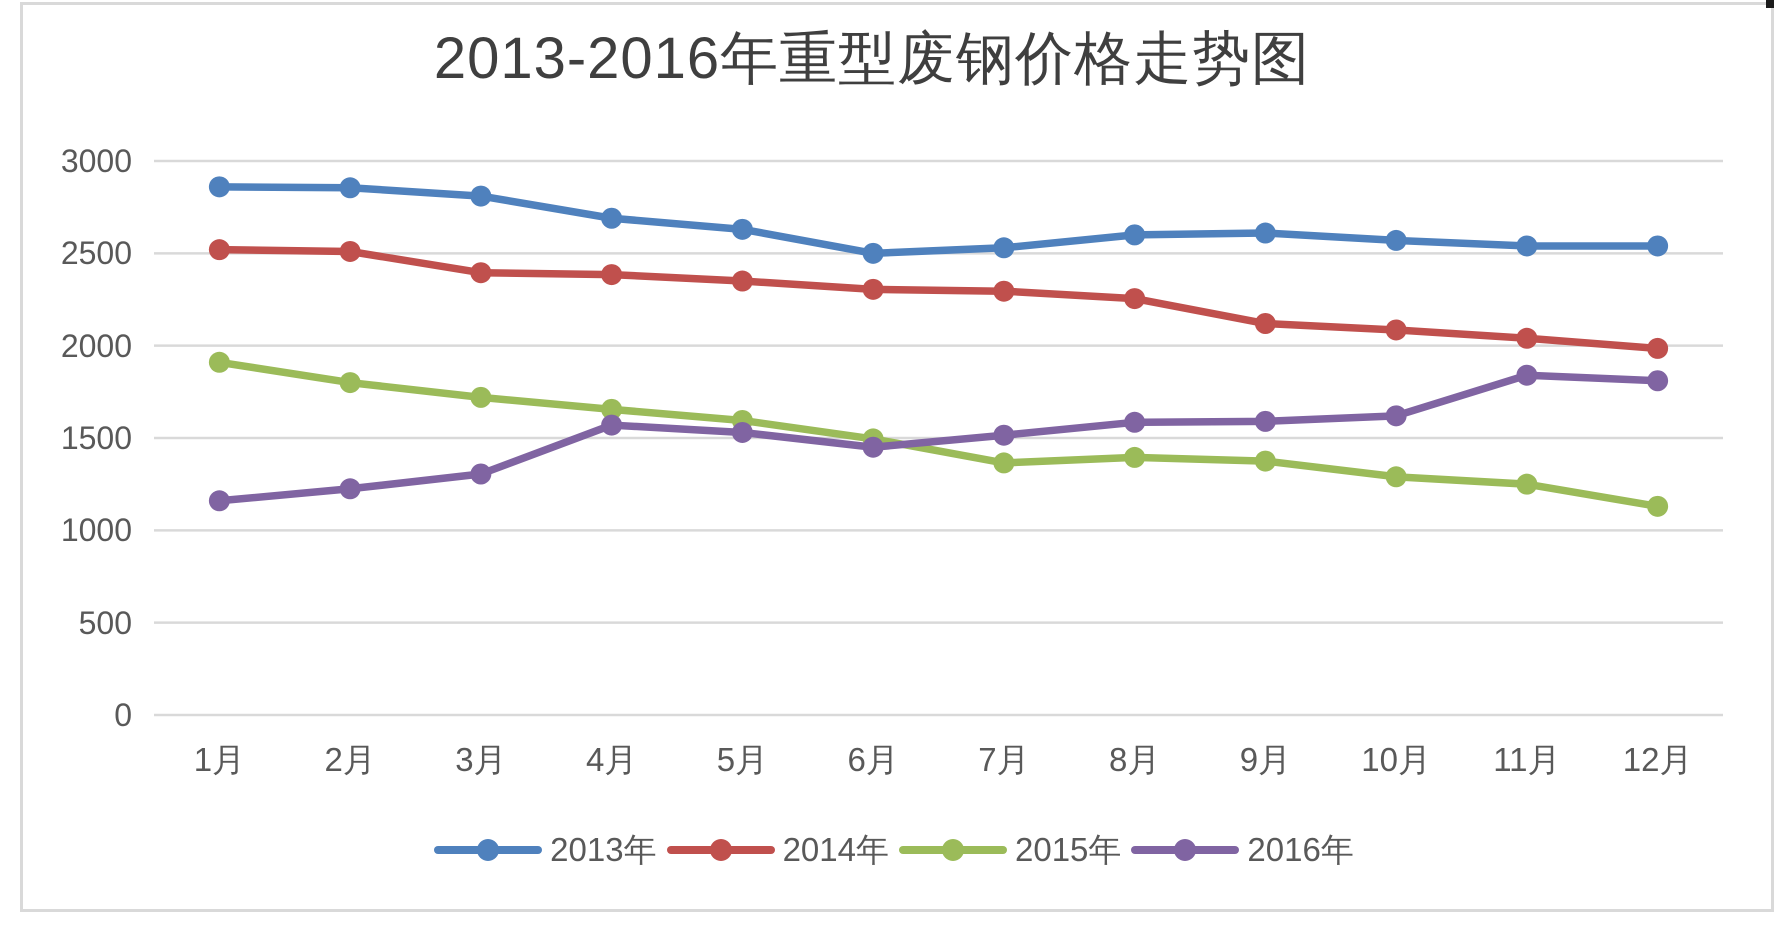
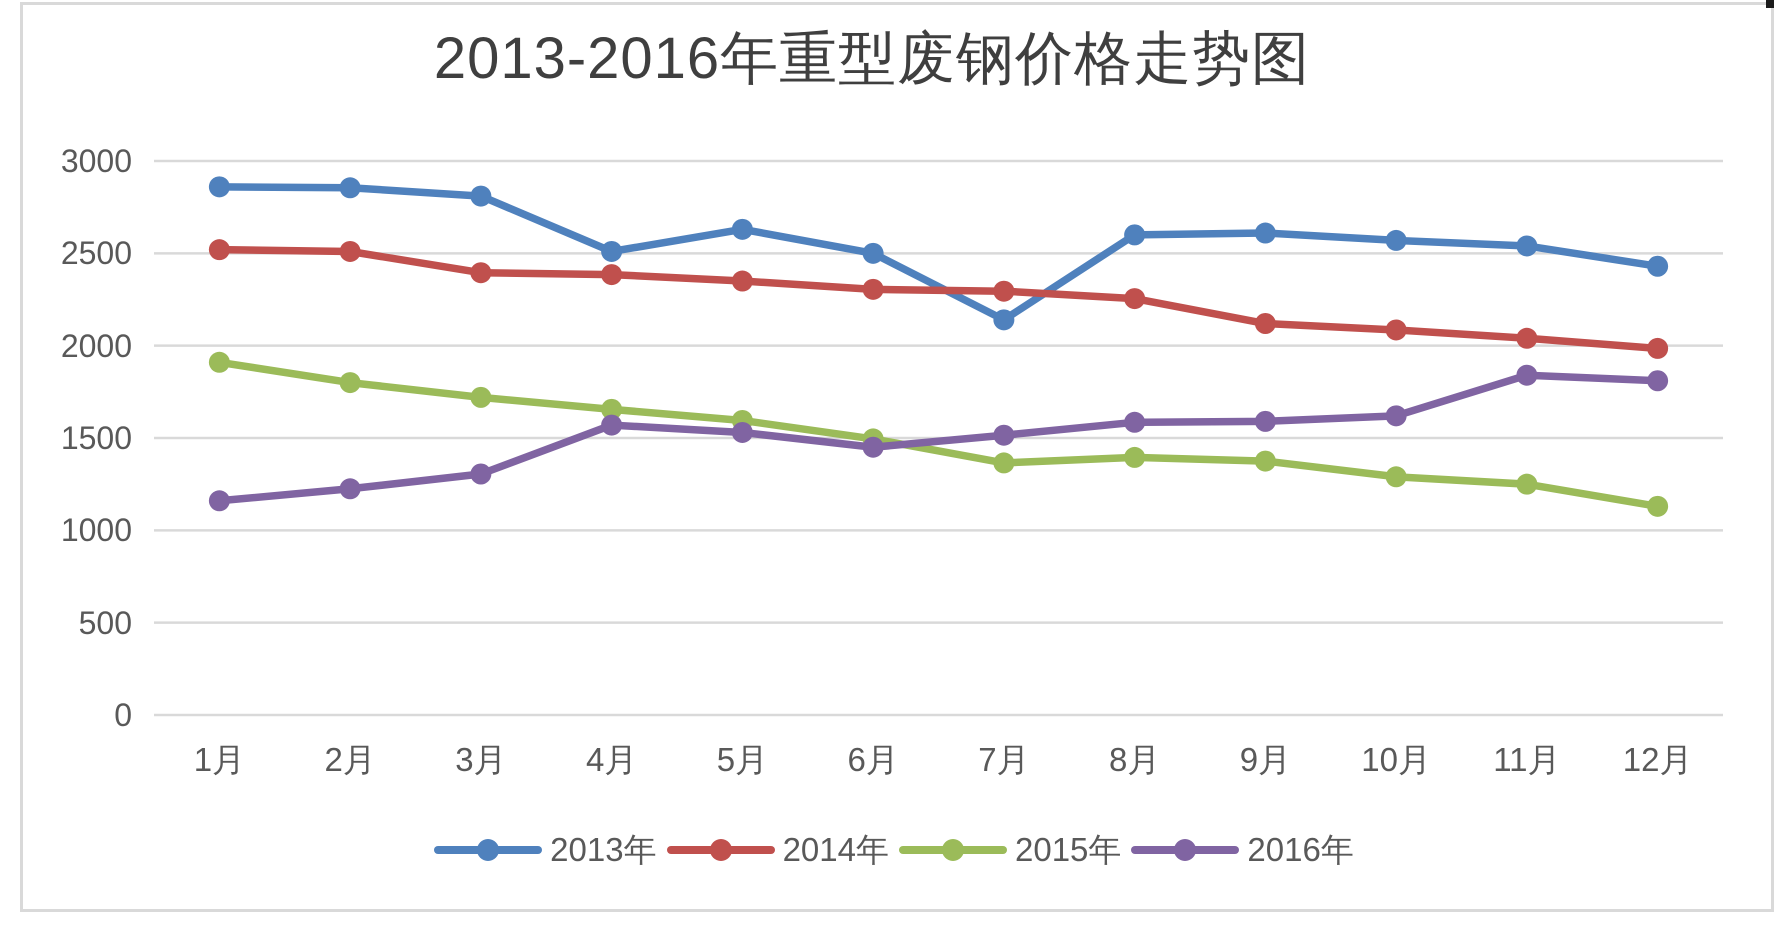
2013年/4月: 2690 -> 2510
2013年/7月: 2530 -> 2140
2013年/12月: 2540 -> 2430
